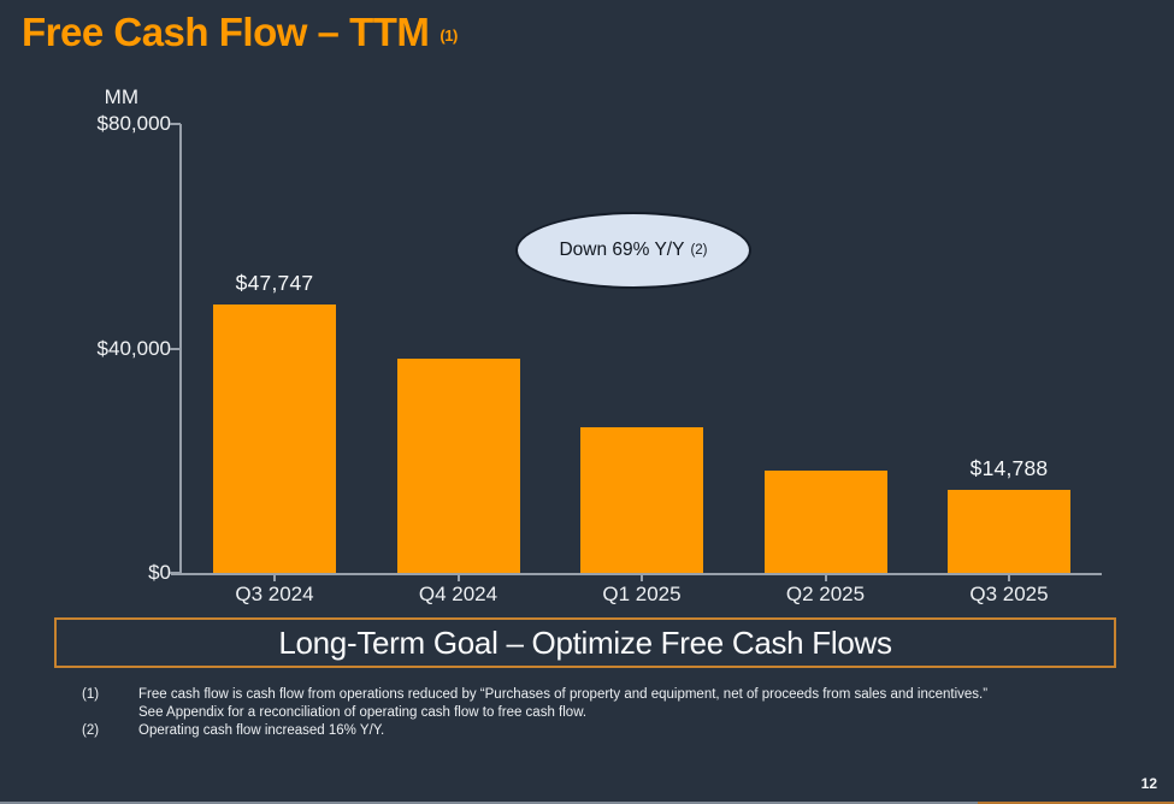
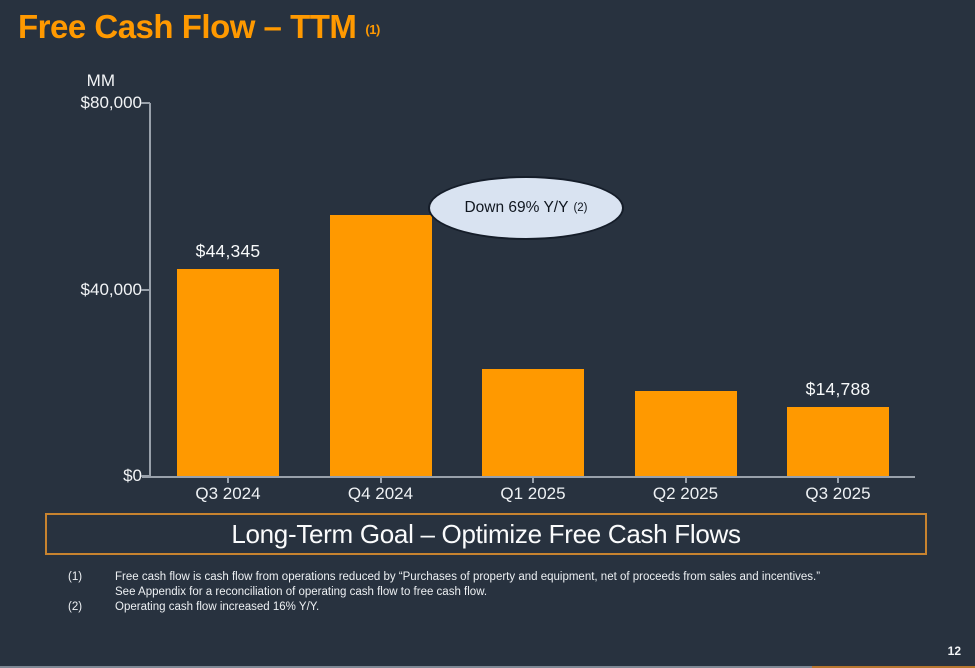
Q3 2024: $47,747 -> $44,345
Q4 2024: $38000 -> $56000
Q1 2025: $26000 -> $23000
